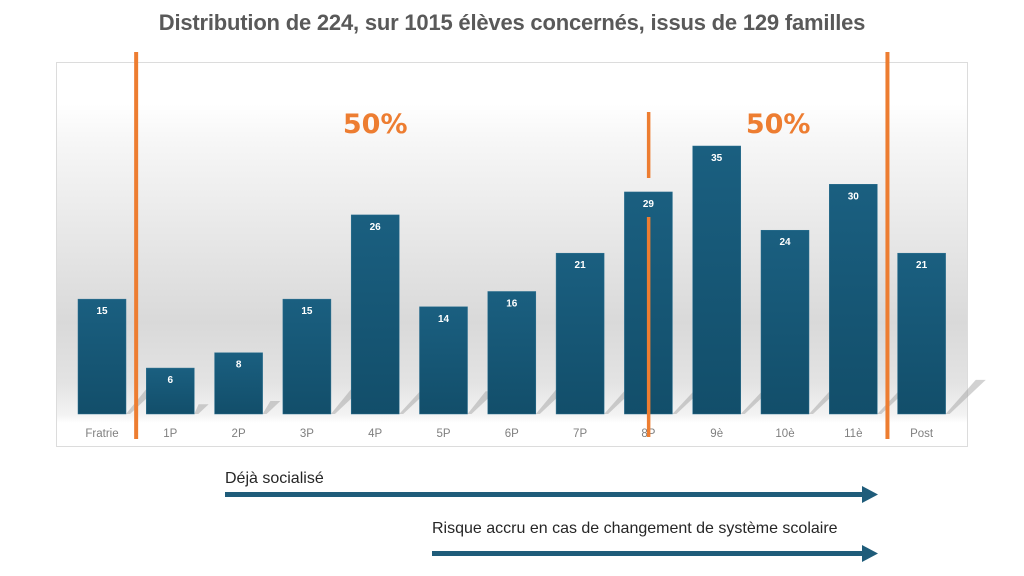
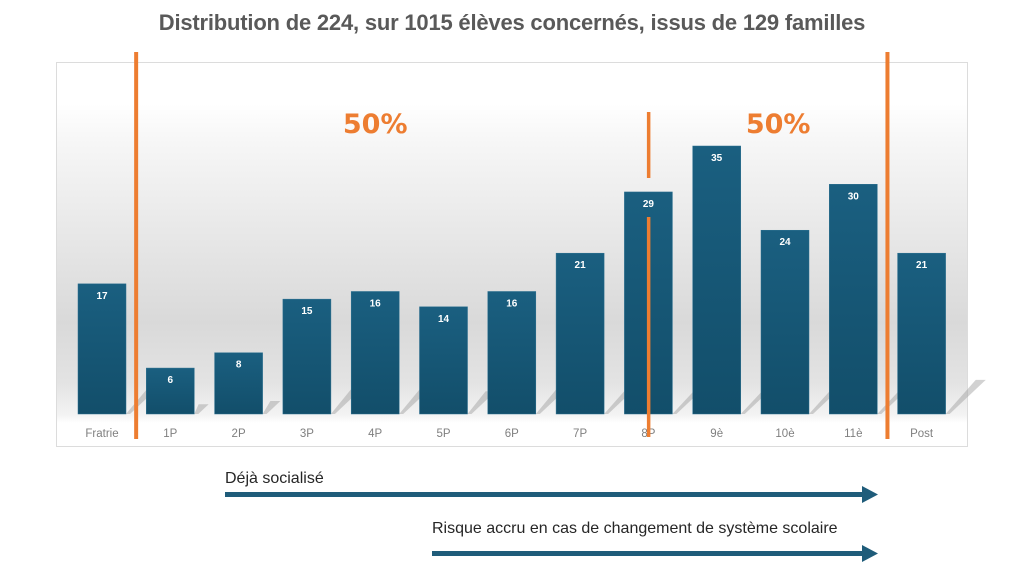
Fratrie: 15 -> 17
4P: 26 -> 16
